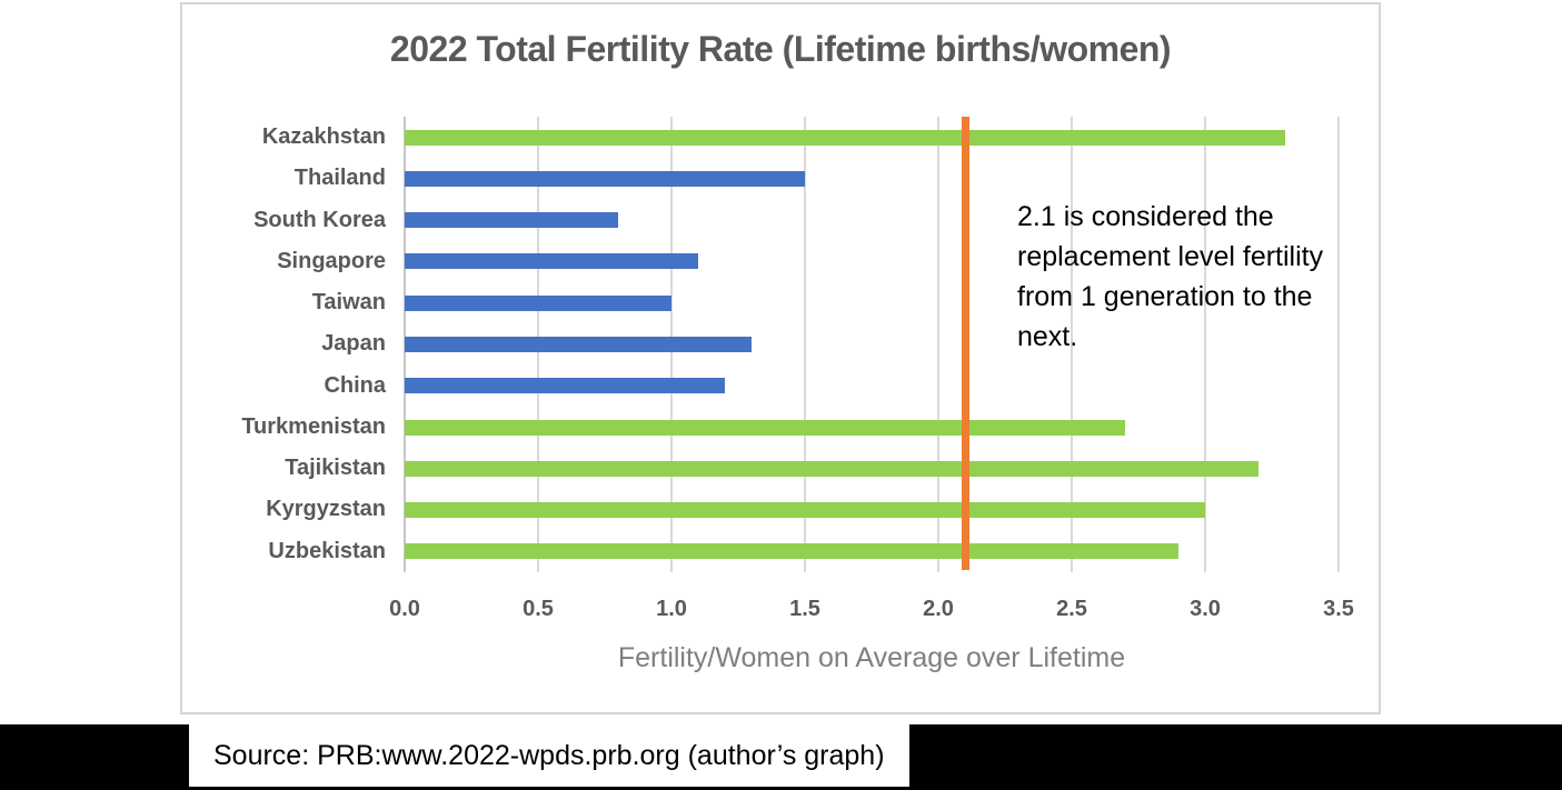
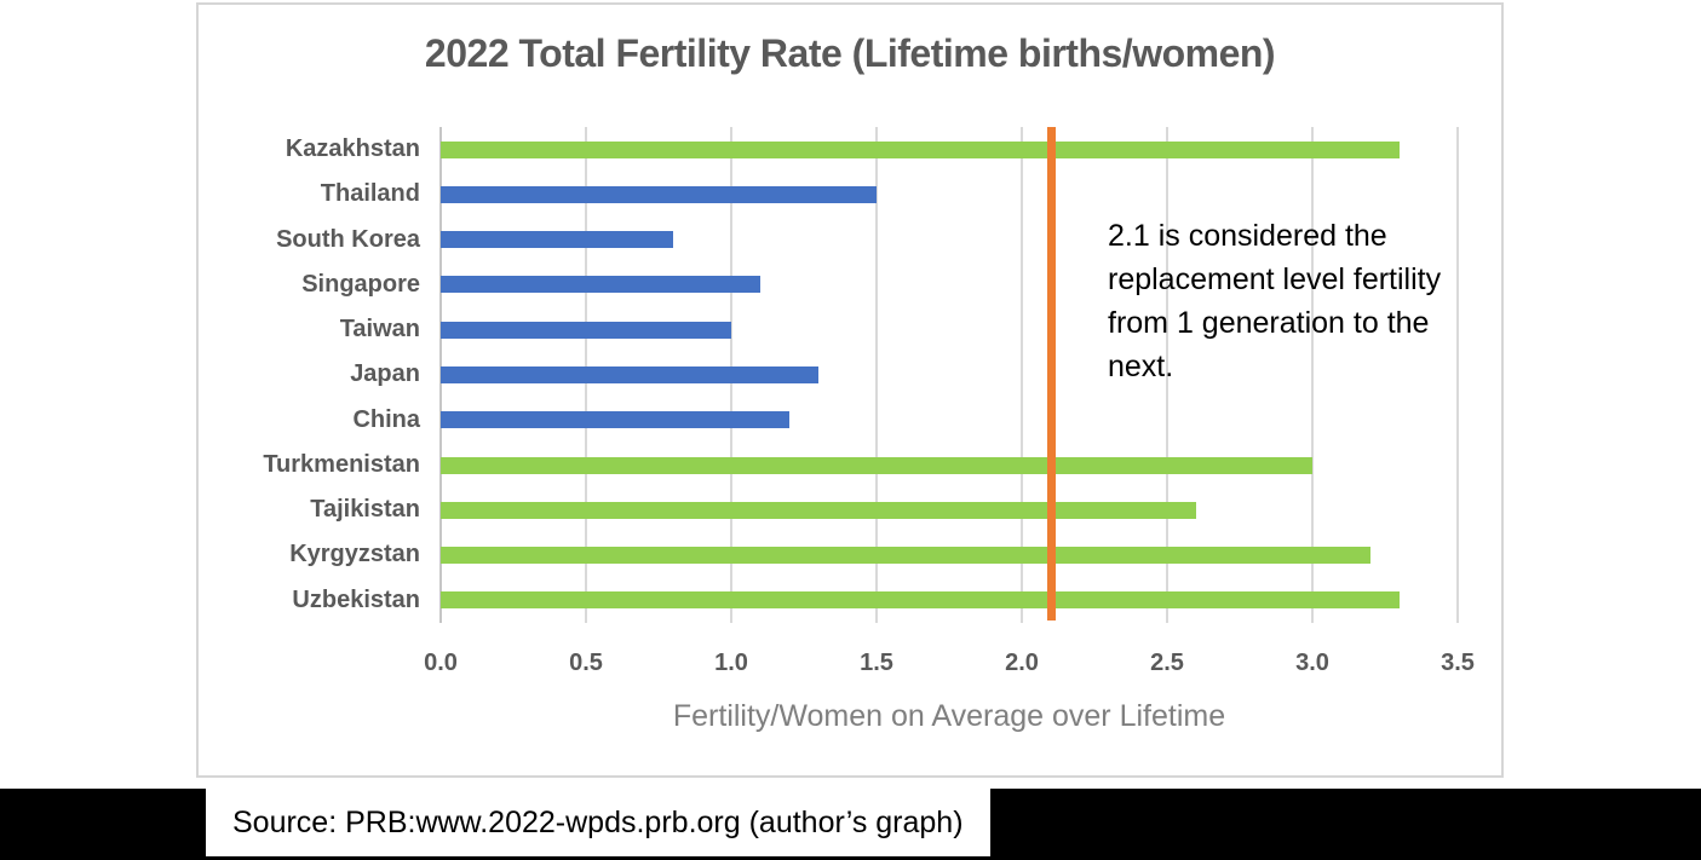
Turkmenistan: 2.7 -> 3.0
Tajikistan: 3.2 -> 2.6
Kyrgyzstan: 3.0 -> 3.2
Uzbekistan: 2.9 -> 3.3
